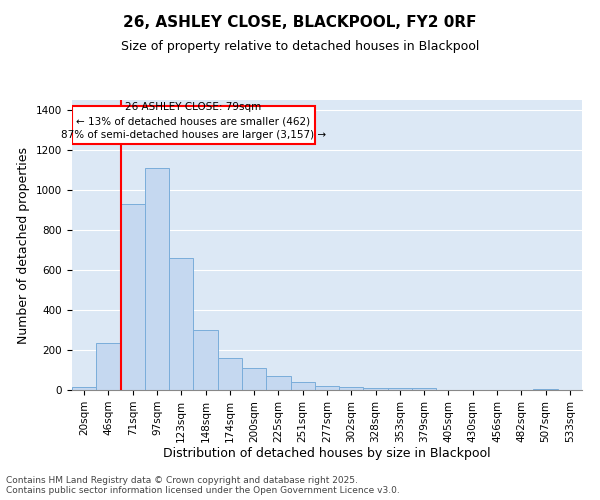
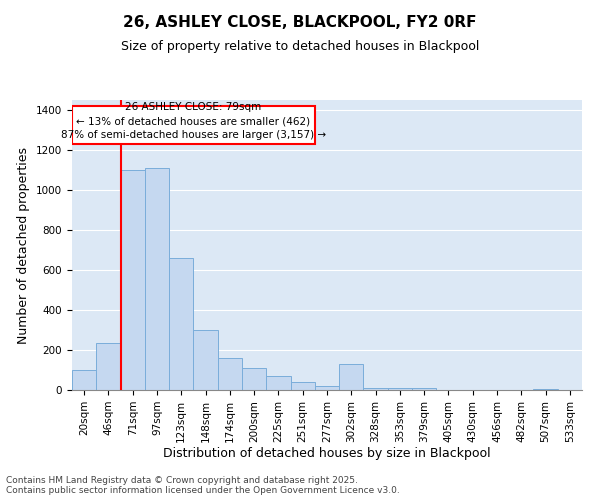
20sqm: 20 -> 100
71sqm: 930 -> 1100
302sqm: 20 -> 130
